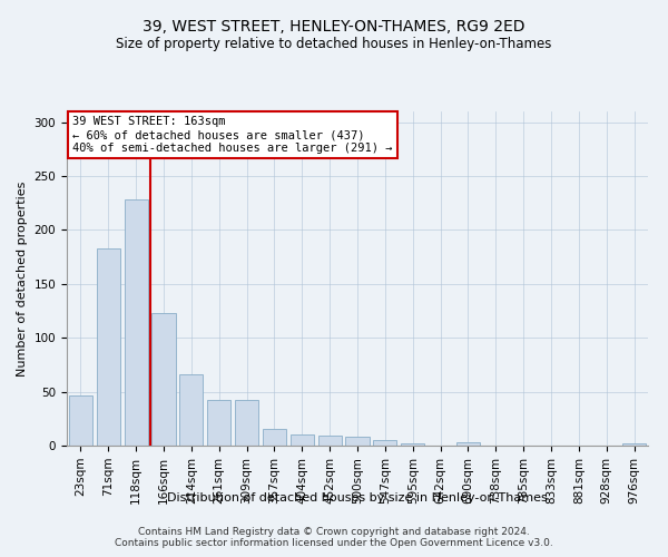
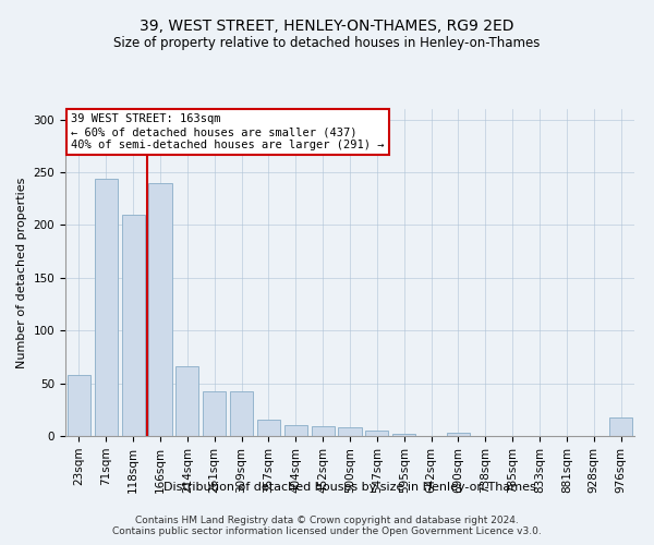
23sqm: 46 -> 58
71sqm: 183 -> 244
118sqm: 228 -> 210
166sqm: 123 -> 240
976sqm: 2 -> 18
